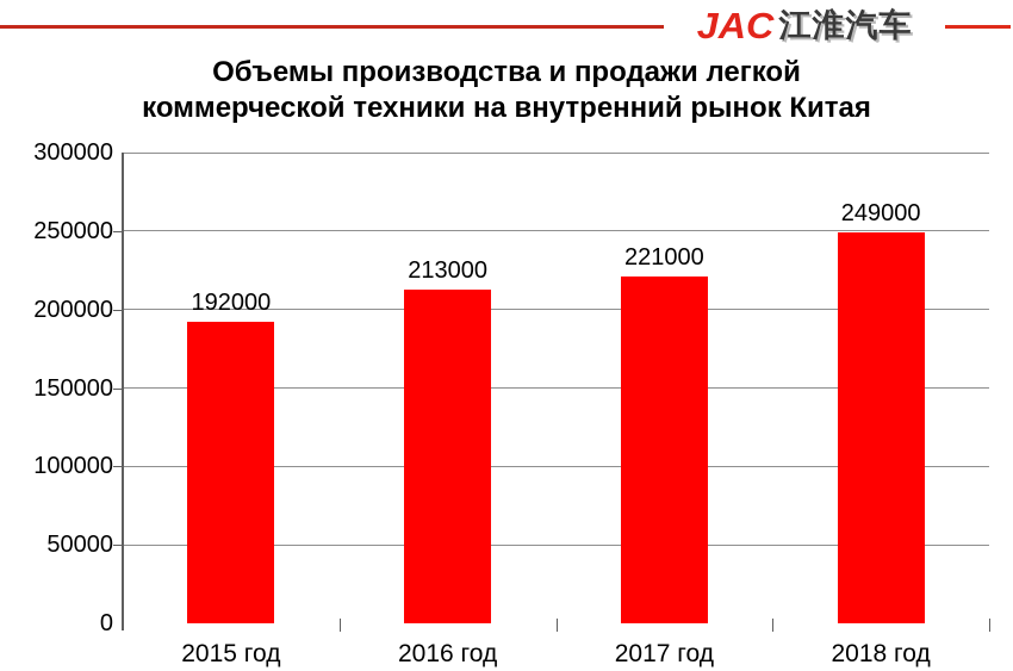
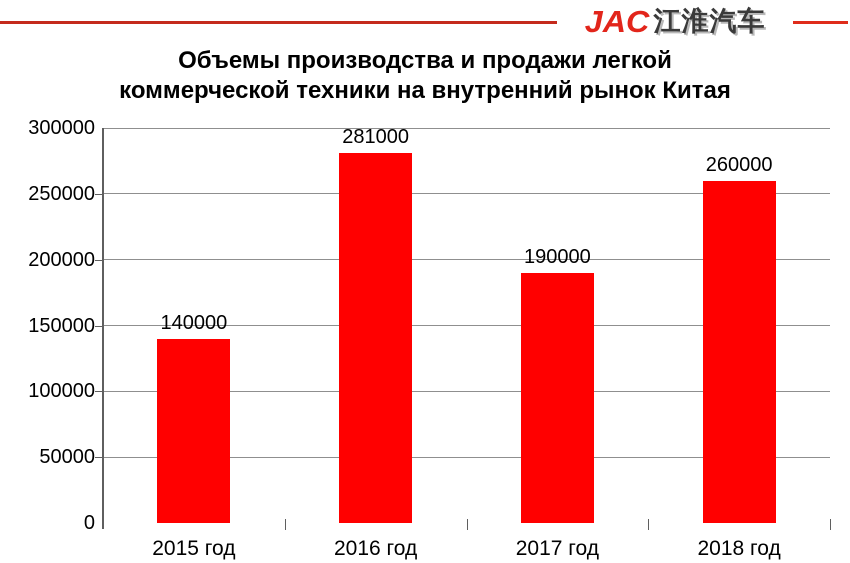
2015 год: 192000 -> 140000
2016 год: 213000 -> 281000
2017 год: 221000 -> 190000
2018 год: 249000 -> 260000
